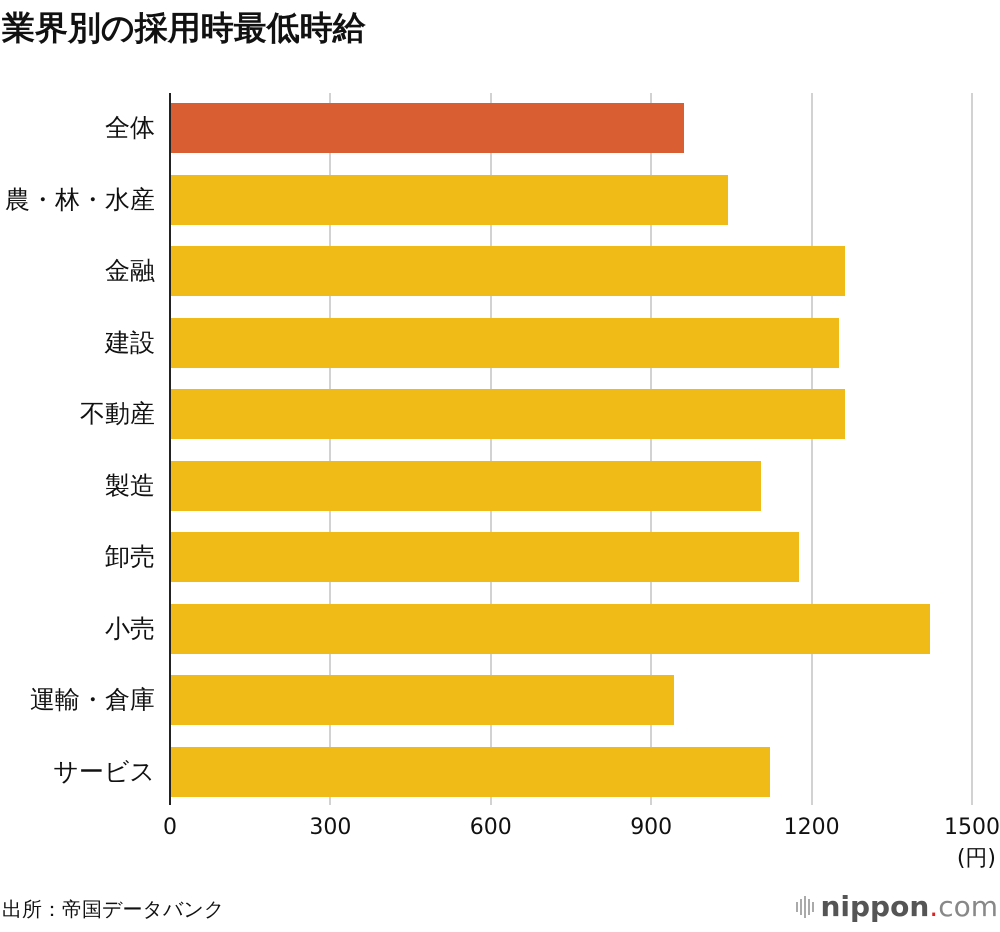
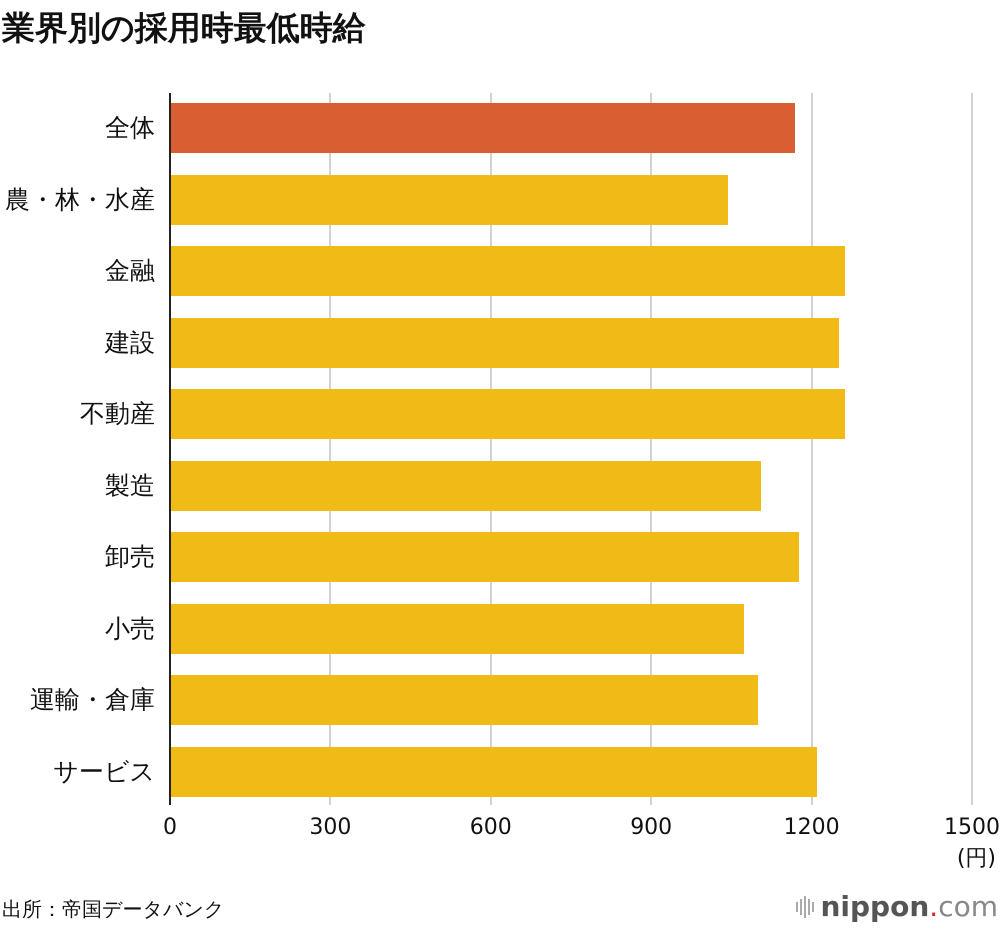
全体: 960 -> 1170
小売: 1420 -> 1070
運輸・倉庫: 940 -> 1100
サービス: 1120 -> 1210
